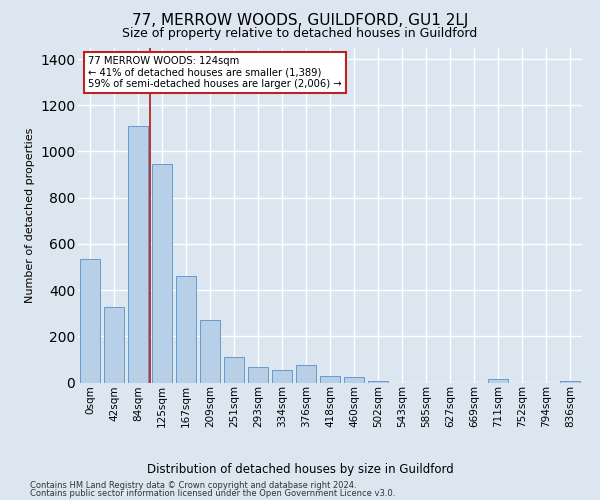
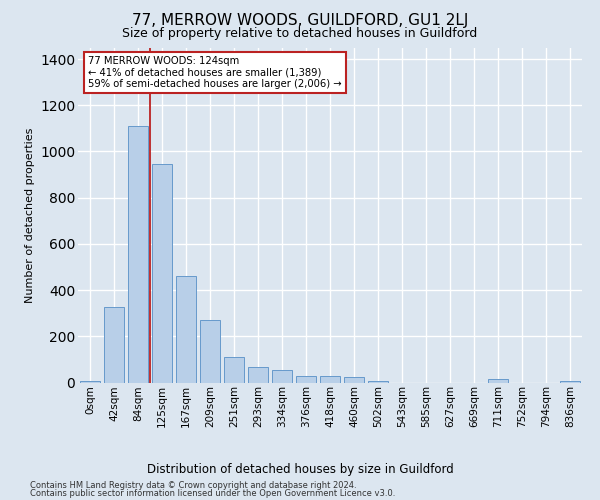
0sqm: 535 -> 5
376sqm: 75 -> 30
